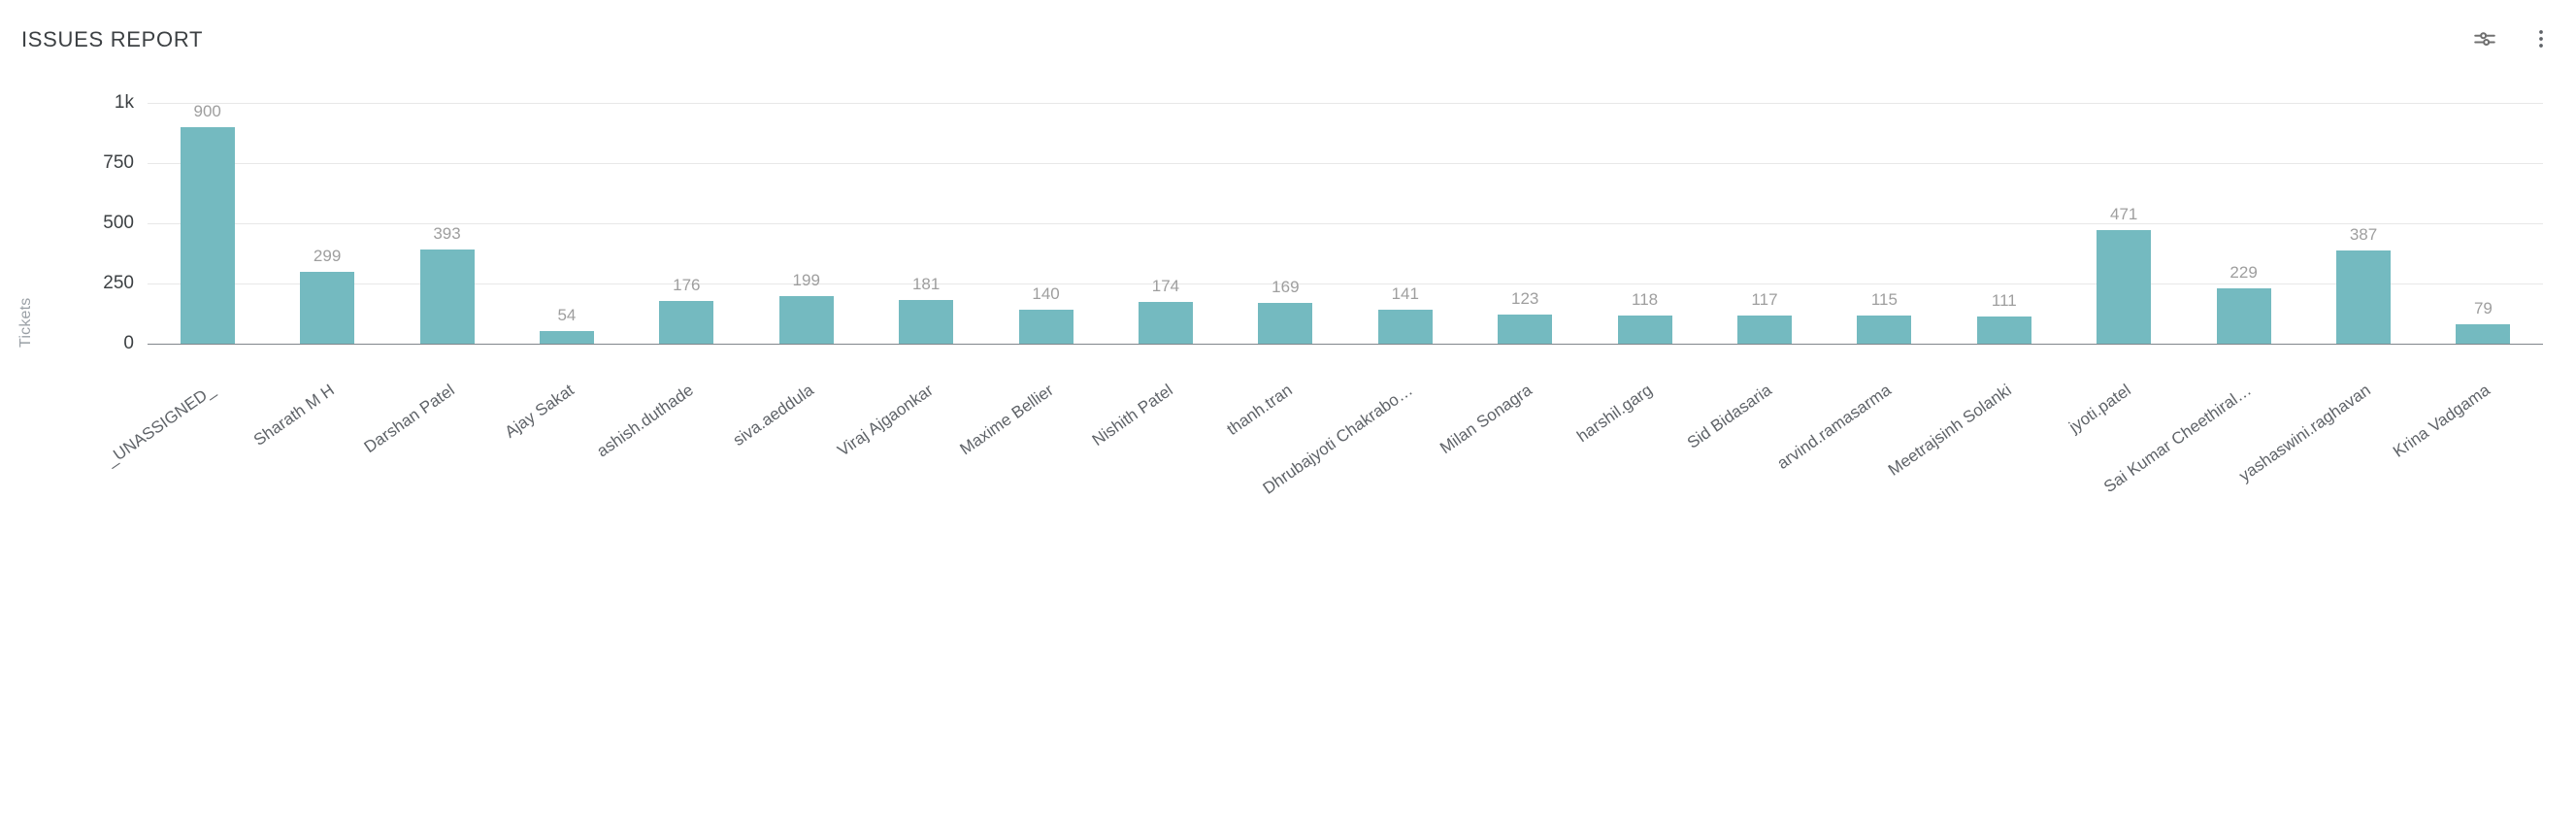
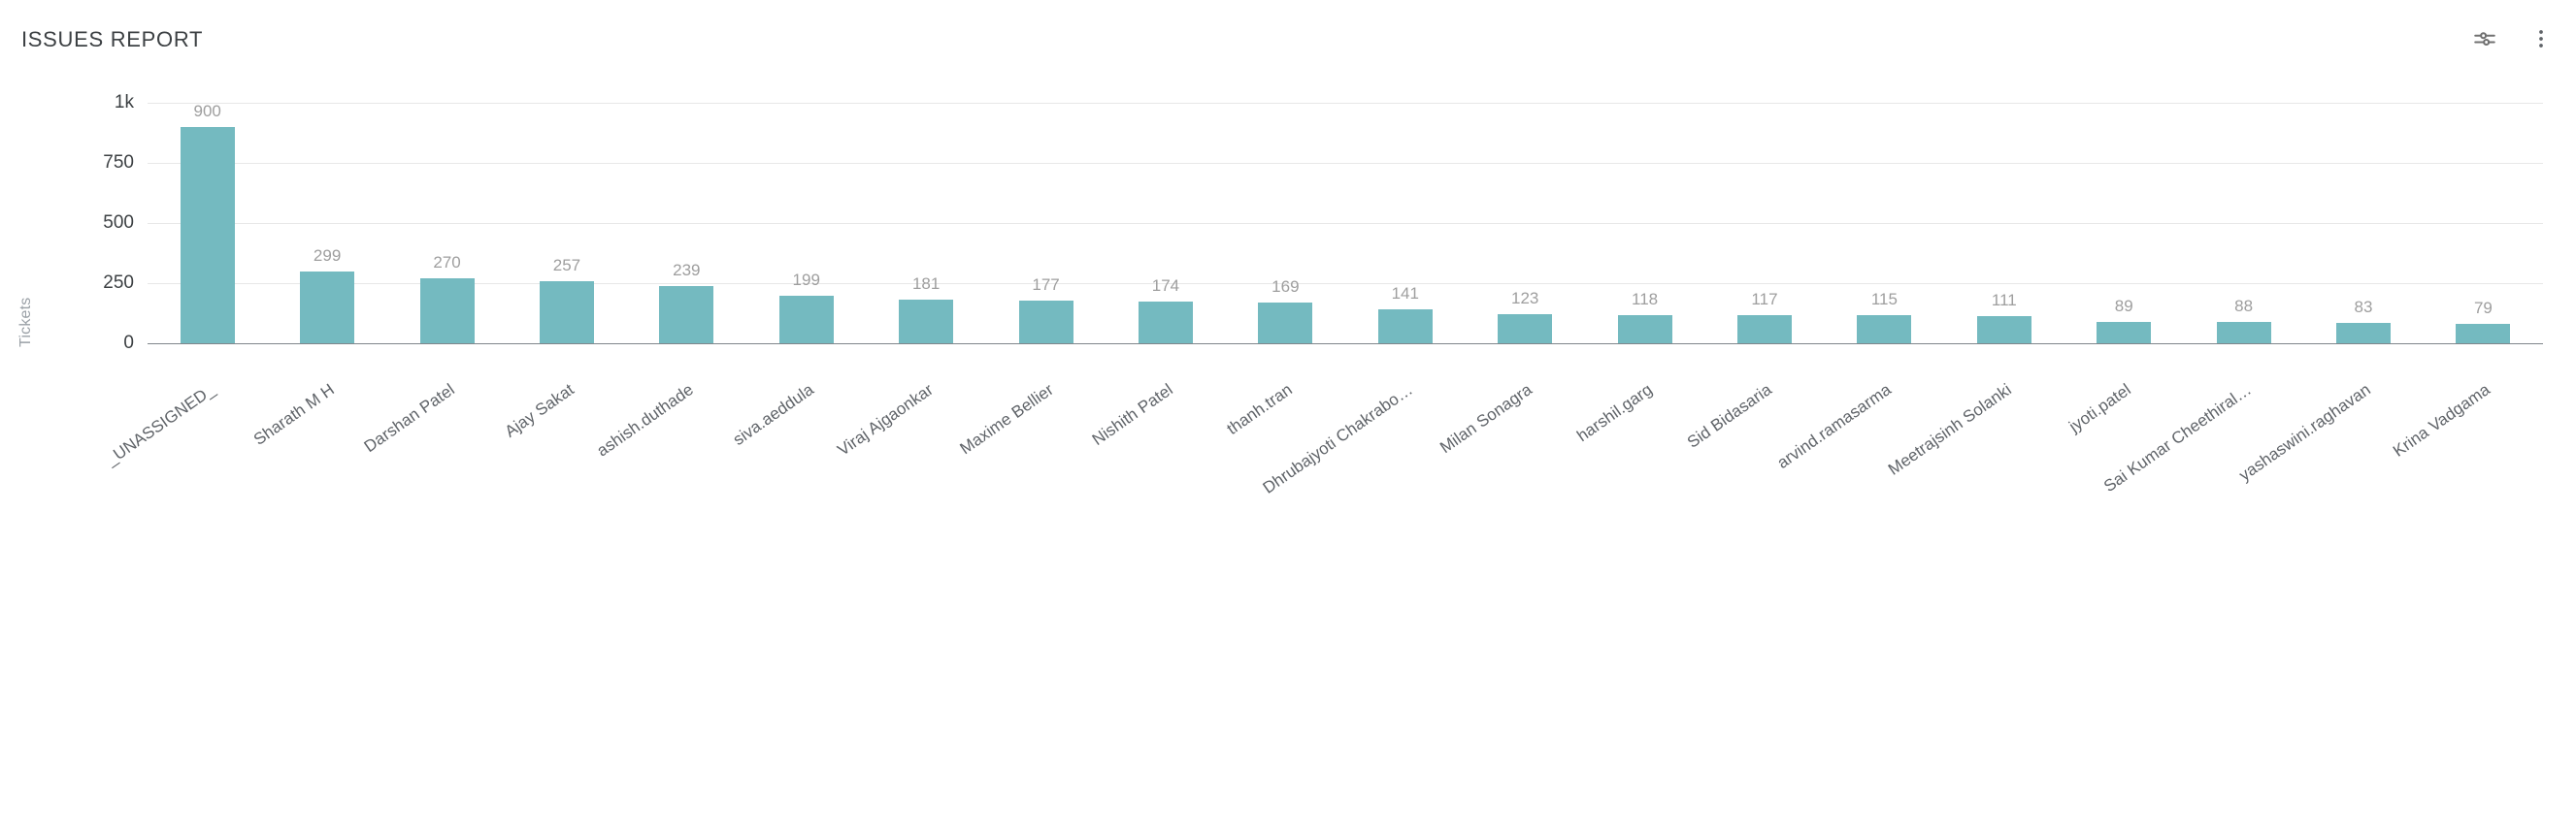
Darshan Patel: 393 -> 270
Ajay Sakat: 54 -> 257
ashish.duthade: 176 -> 239
Maxime Bellier: 140 -> 177
jyoti.patel: 471 -> 89
Sai Kumar Cheethiral…: 229 -> 88
yashaswini.raghavan: 387 -> 83
